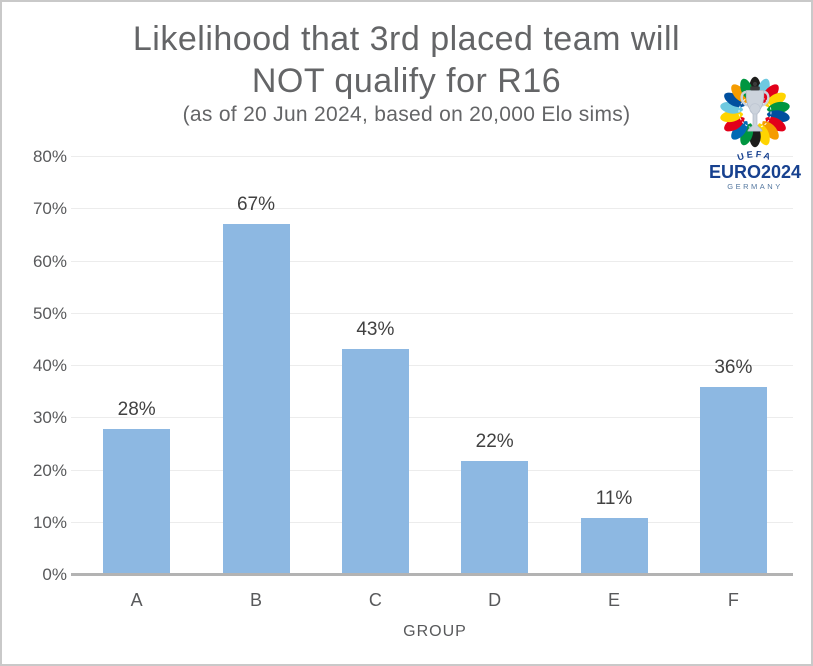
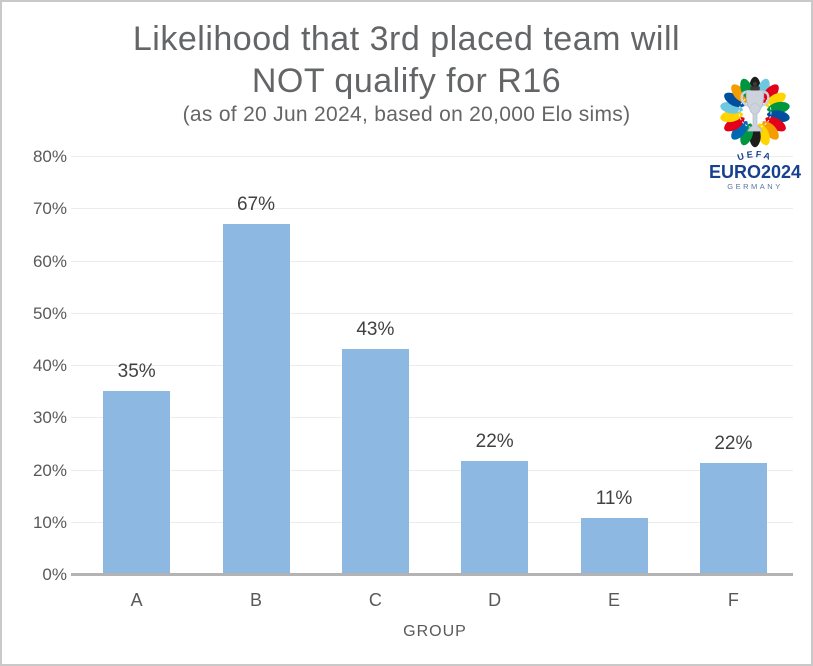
A: 28% -> 35%
F: 36% -> 22%
